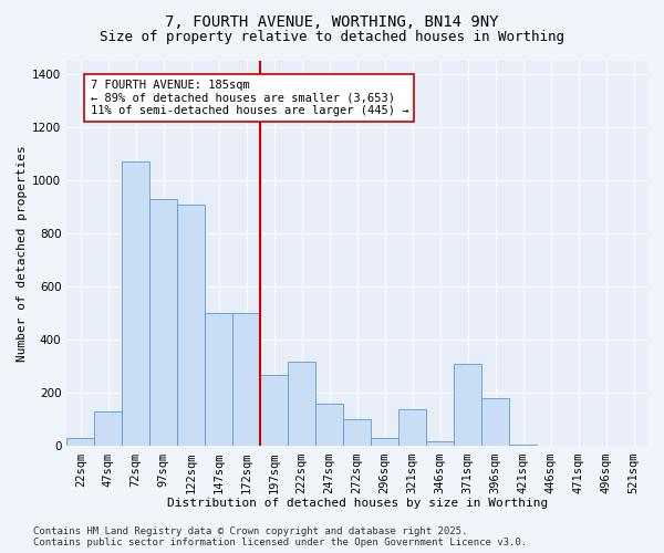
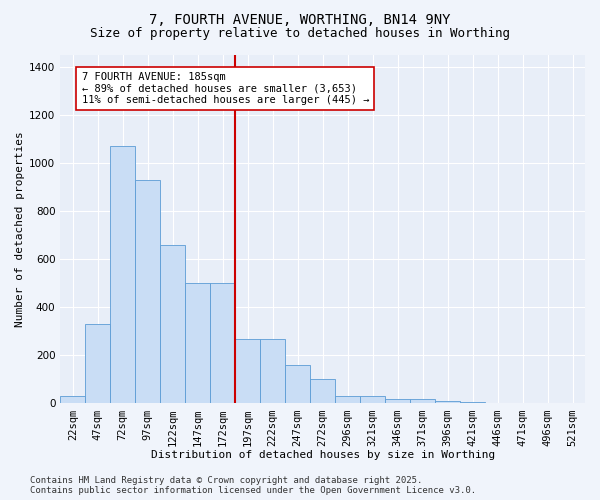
47sqm: 130 -> 330
122sqm: 910 -> 660
222sqm: 320 -> 270
321sqm: 140 -> 30
371sqm: 310 -> 20
396sqm: 180 -> 10
